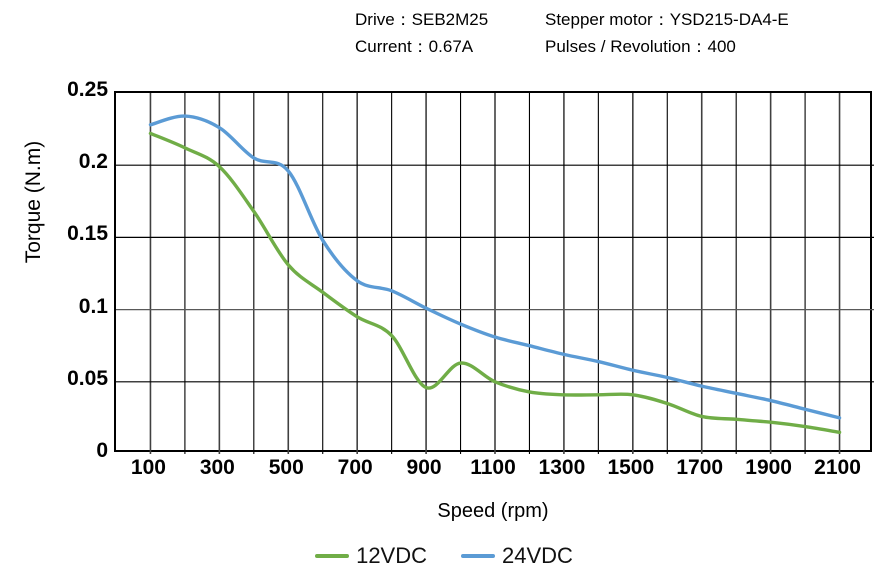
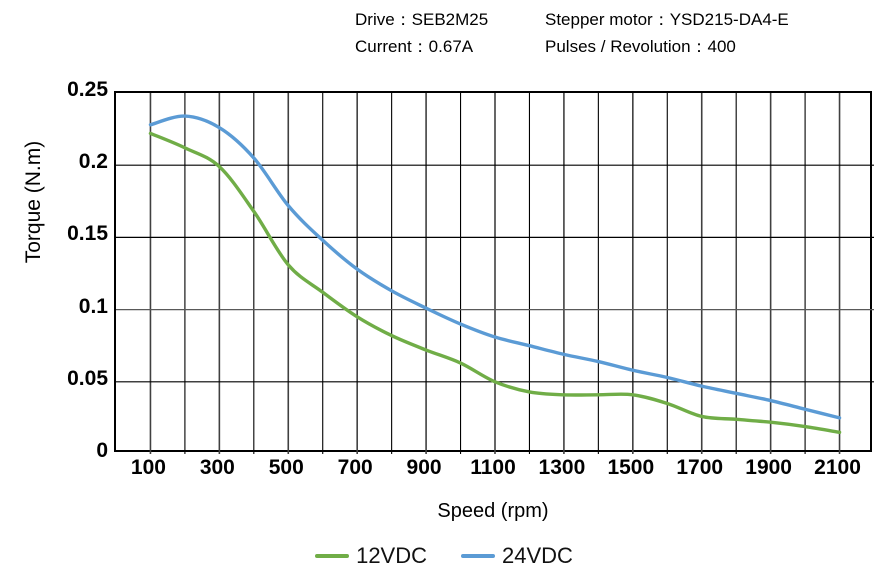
24VDC/500: 0.196 -> 0.172
24VDC/700: 0.120 -> 0.128
12VDC/900: 0.046 -> 0.072
